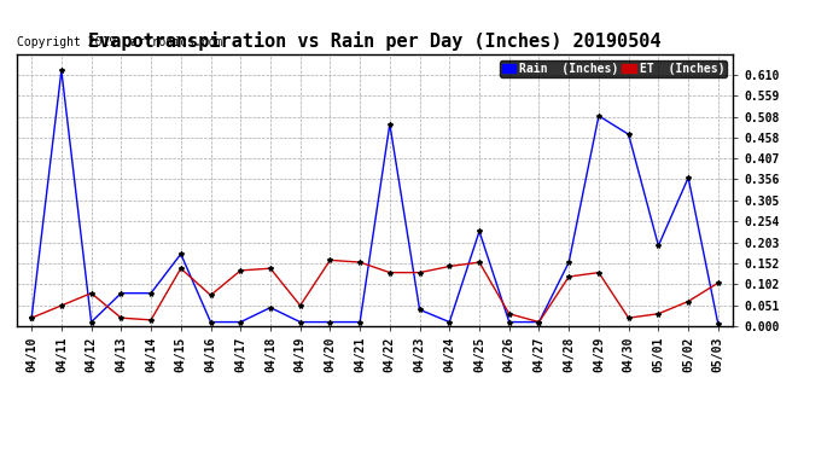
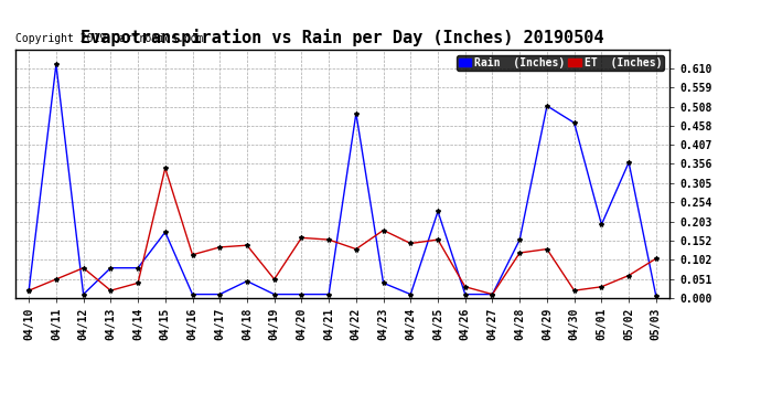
ET (Inches)/04/14: 0.015 -> 0.040
ET (Inches)/04/15: 0.140 -> 0.345
ET (Inches)/04/16: 0.075 -> 0.115
ET (Inches)/04/23: 0.130 -> 0.180
